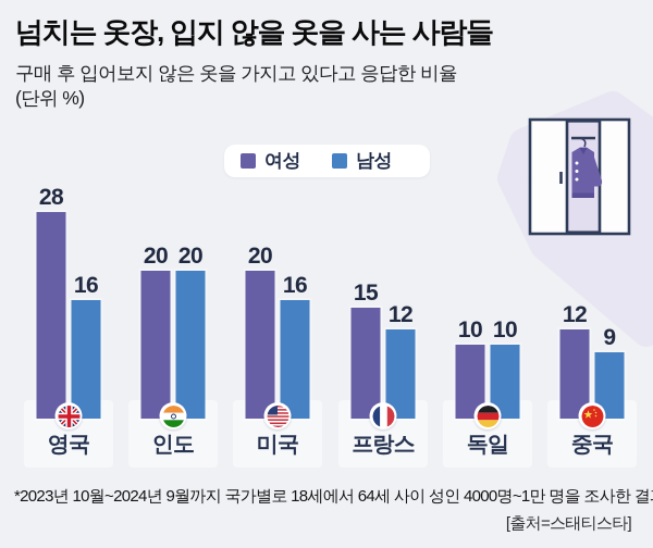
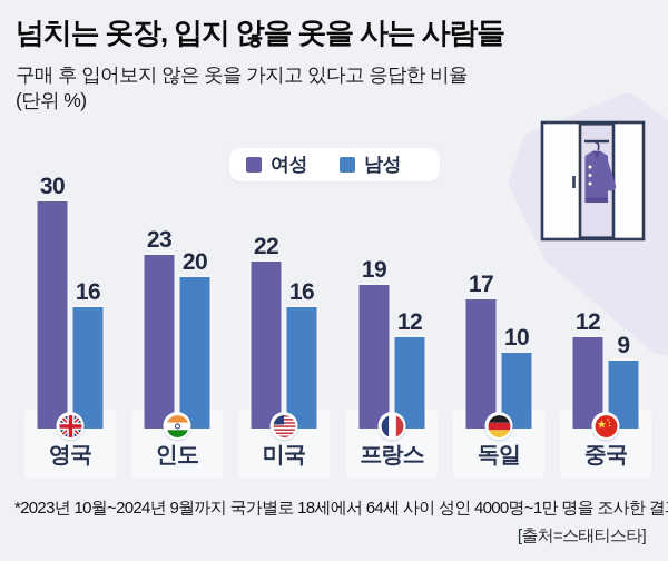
여성/영국: 28 -> 30
여성/인도: 20 -> 23
여성/미국: 20 -> 22
여성/프랑스: 15 -> 19
여성/독일: 10 -> 17
